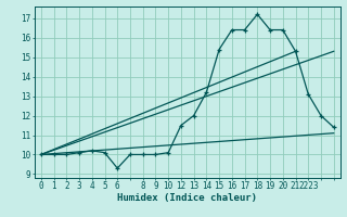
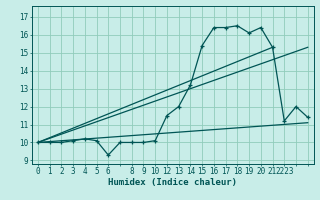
18: 17.2 -> 16.5
19: 16.4 -> 16.1
2223: 13.1 -> 11.2
